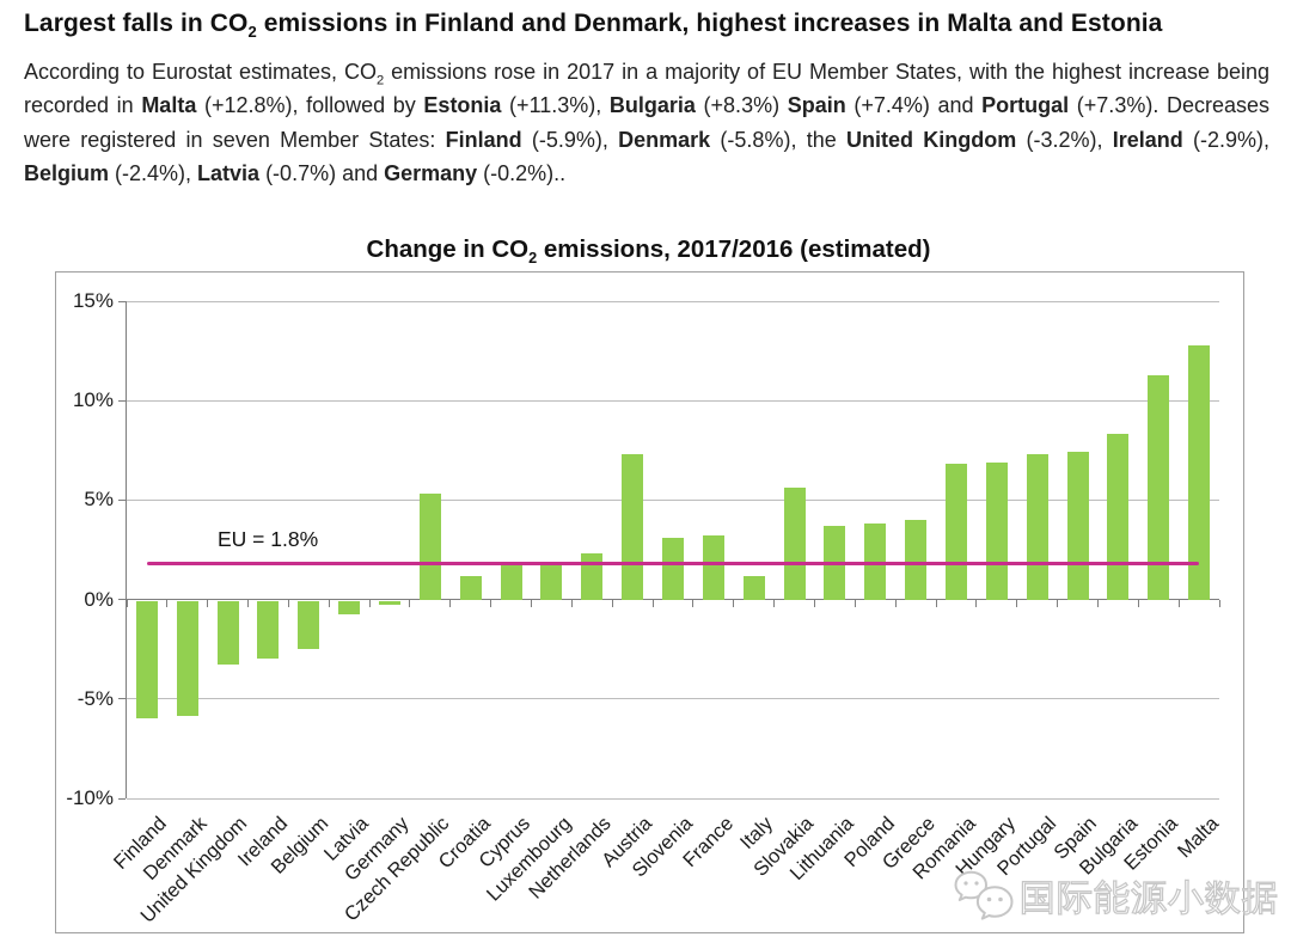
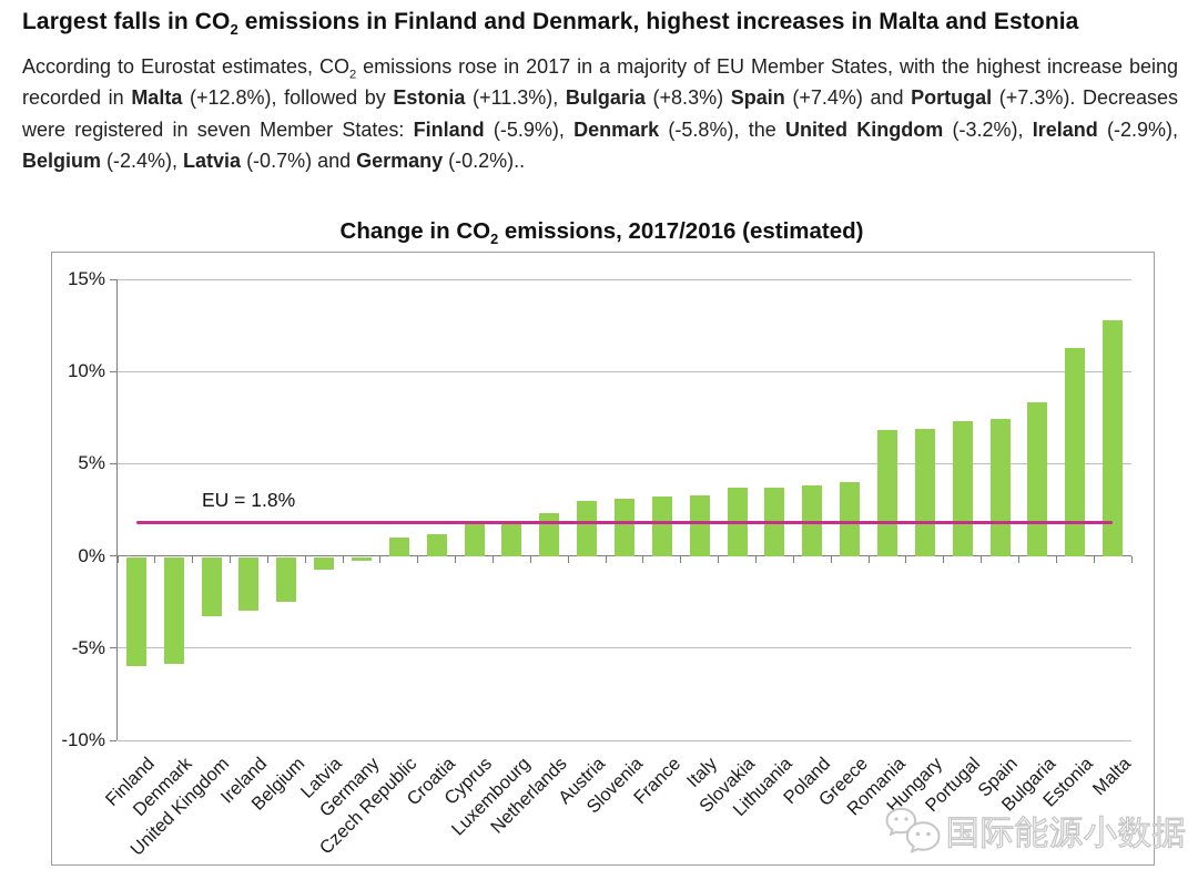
Czech Republic: 5.3% -> 1.0%
Austria: 7.3% -> 3.0%
Italy: 1.2% -> 3.3%
Slovakia: 5.6% -> 3.7%
